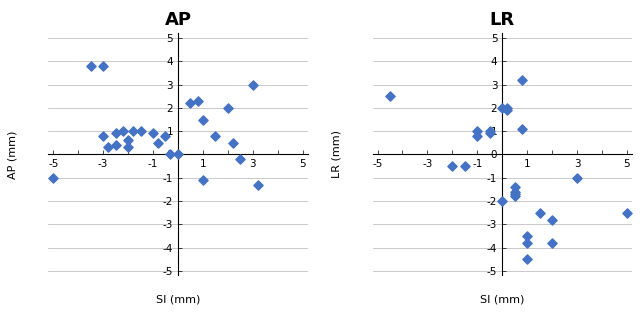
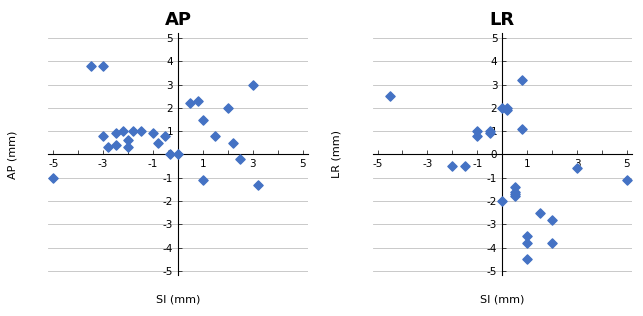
LR/3: -1.0 -> -0.6
LR/5: -2.5 -> -1.1
